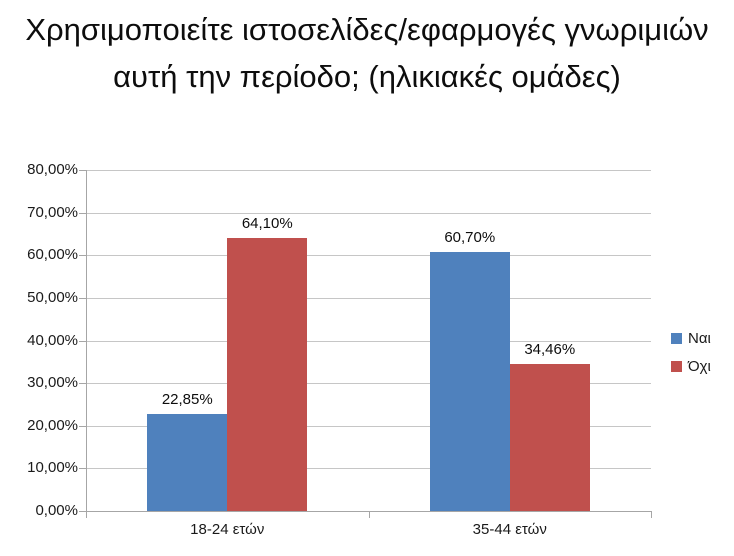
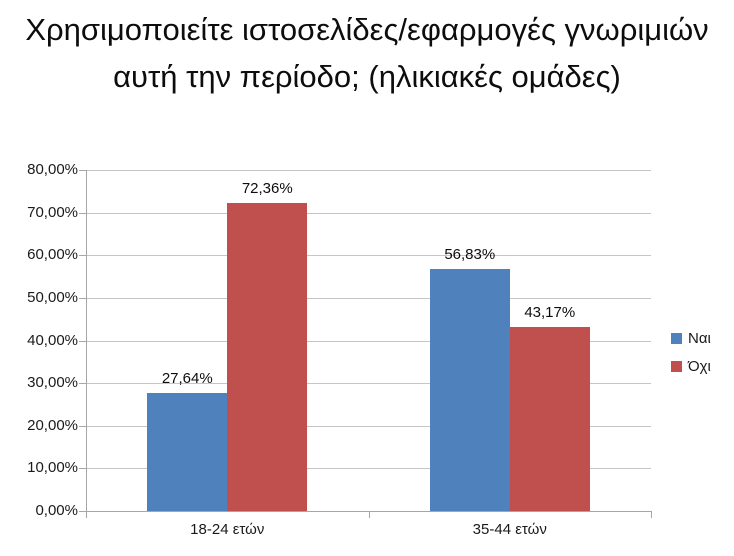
Ναι/18-24 ετών: 22,85% -> 27,64%
Όχι/18-24 ετών: 64,10% -> 72,36%
Ναι/35-44 ετών: 60,70% -> 56,83%
Όχι/35-44 ετών: 34,46% -> 43,17%
